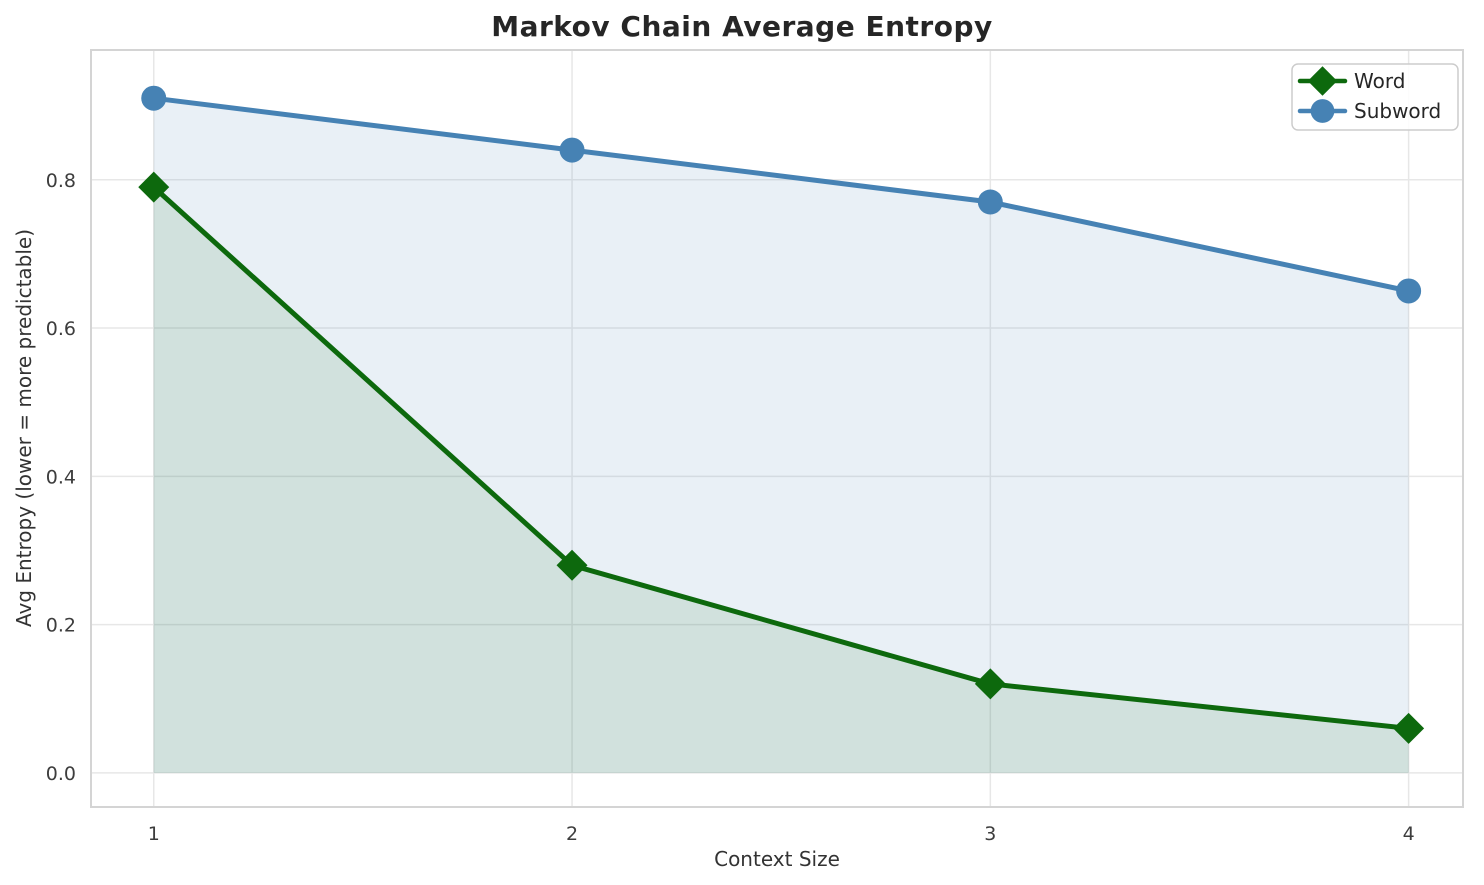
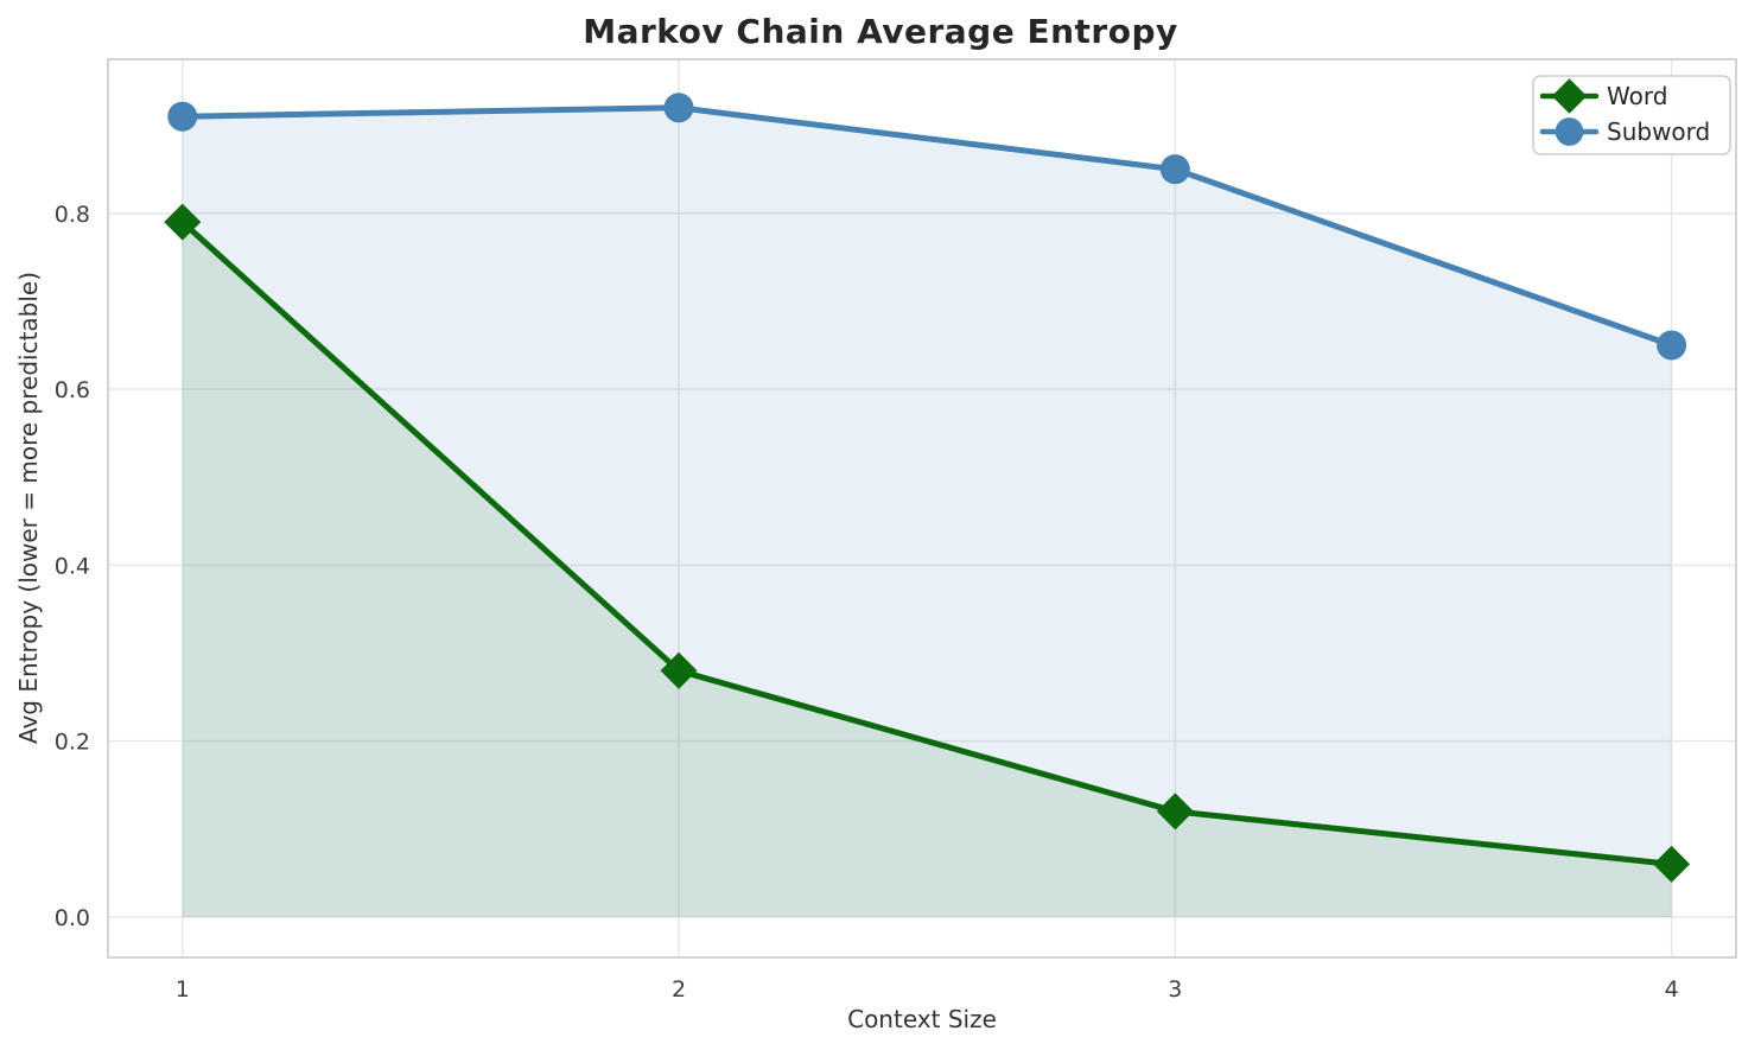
Subword/2: 0.84 -> 0.92
Subword/3: 0.77 -> 0.85
